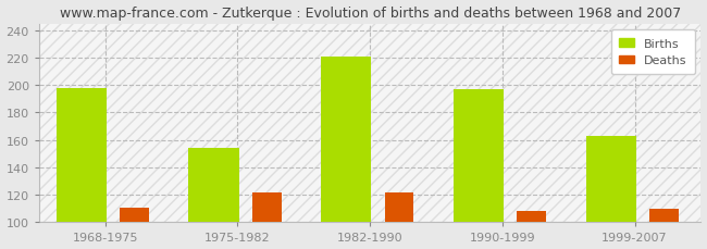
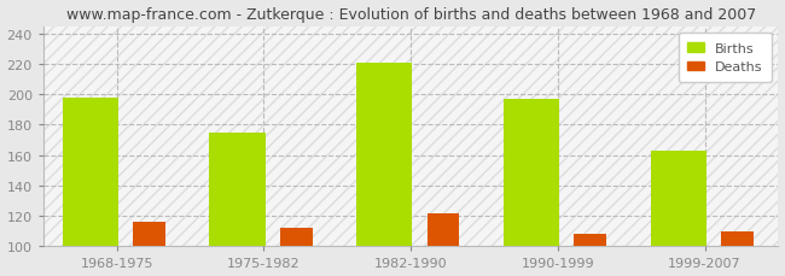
Deaths/1968-1975: 111 -> 116
Births/1975-1982: 154 -> 175
Deaths/1975-1982: 122 -> 112
